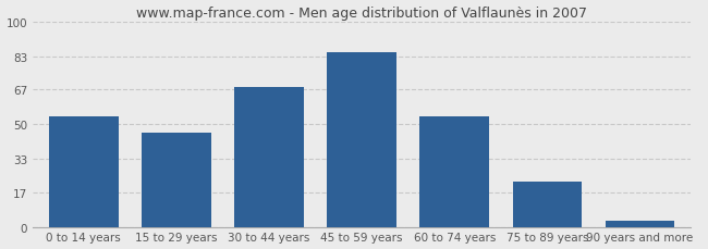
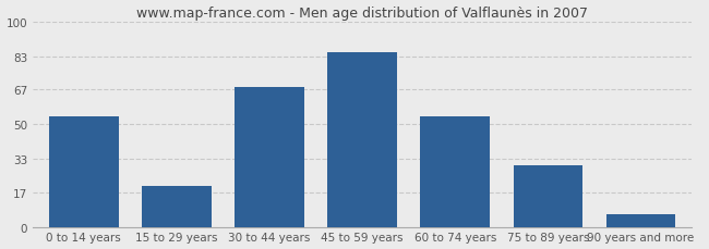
15 to 29 years: 46 -> 20
75 to 89 years: 22 -> 30
90 years and more: 3 -> 6
